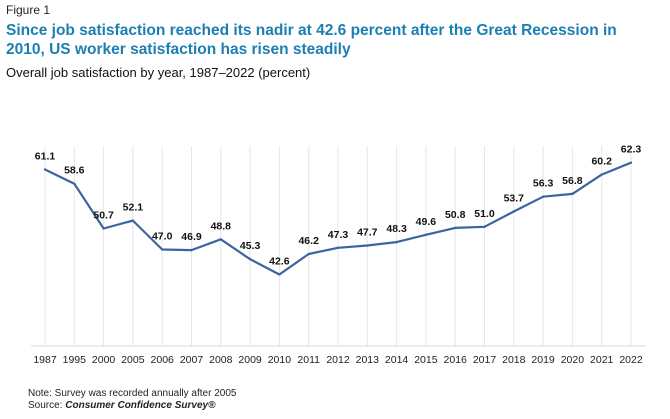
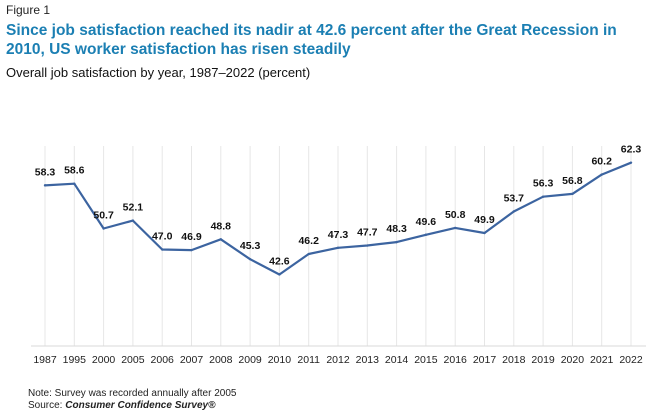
1987: 61.1 -> 58.3
2017: 51.0 -> 49.9
